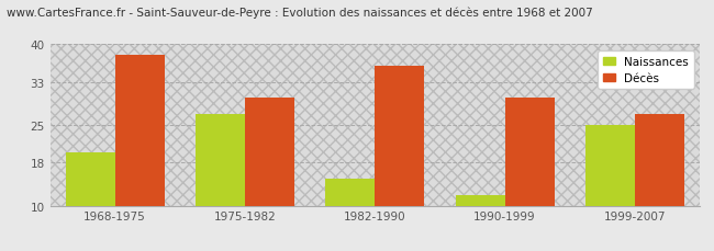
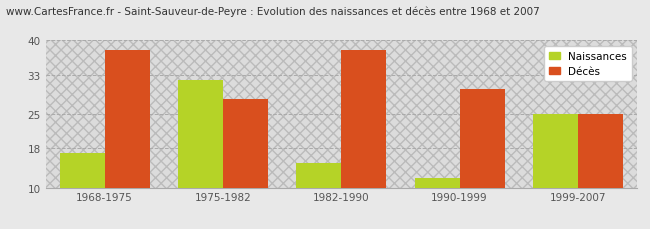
Naissances/1968-1975: 20 -> 17
Naissances/1975-1982: 27 -> 32
Décès/1975-1982: 30 -> 28
Décès/1982-1990: 36 -> 38
Décès/1999-2007: 27 -> 25
